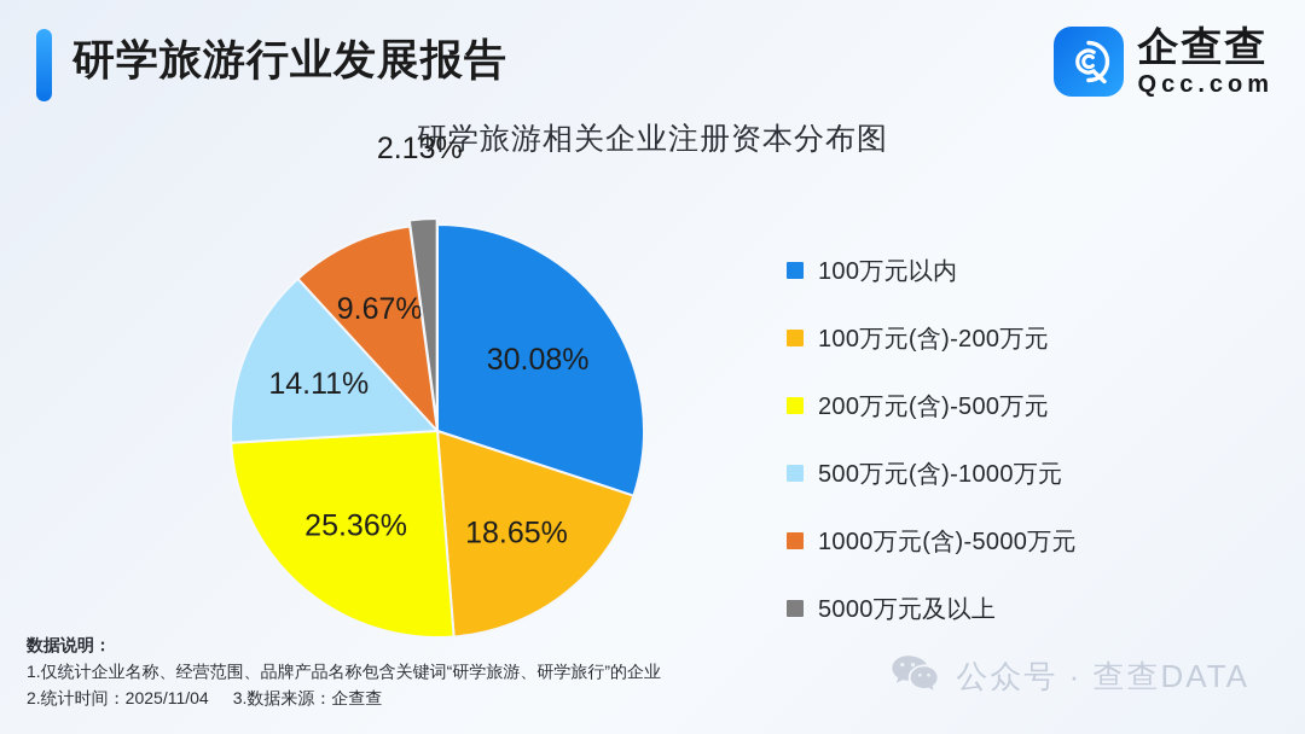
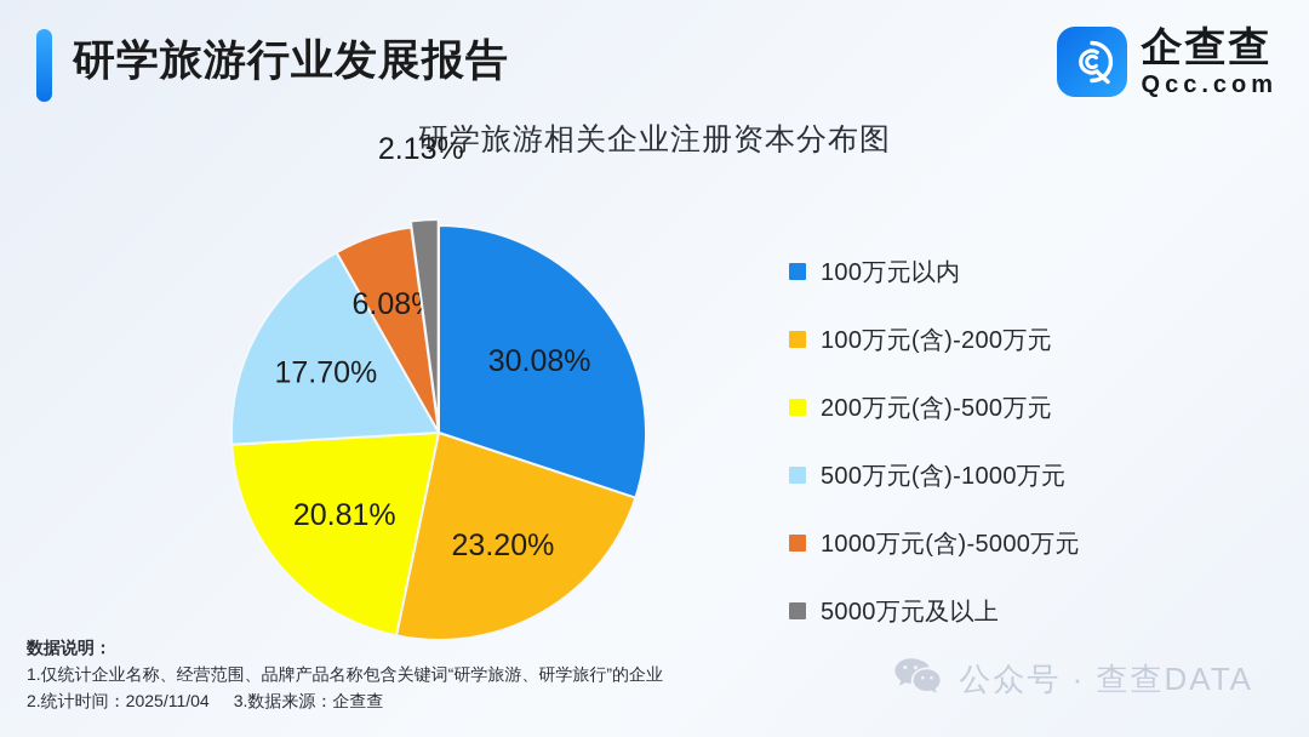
100万元(含)-200万元: 18.65% -> 23.20%
200万元(含)-500万元: 25.36% -> 20.81%
500万元(含)-1000万元: 14.11% -> 17.70%
1000万元(含)-5000万元: 9.67% -> 6.08%
